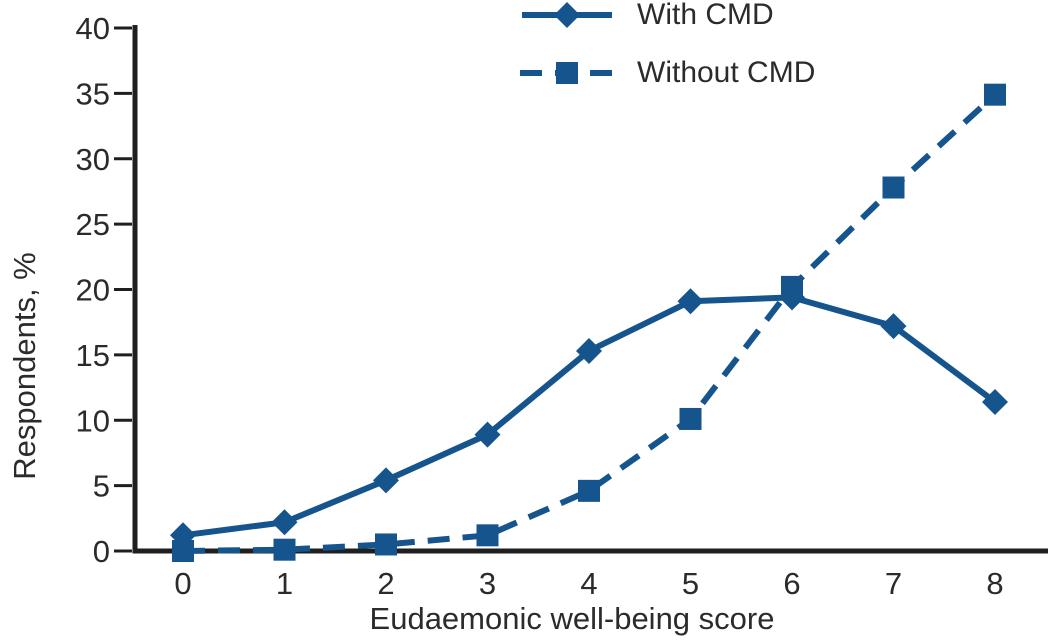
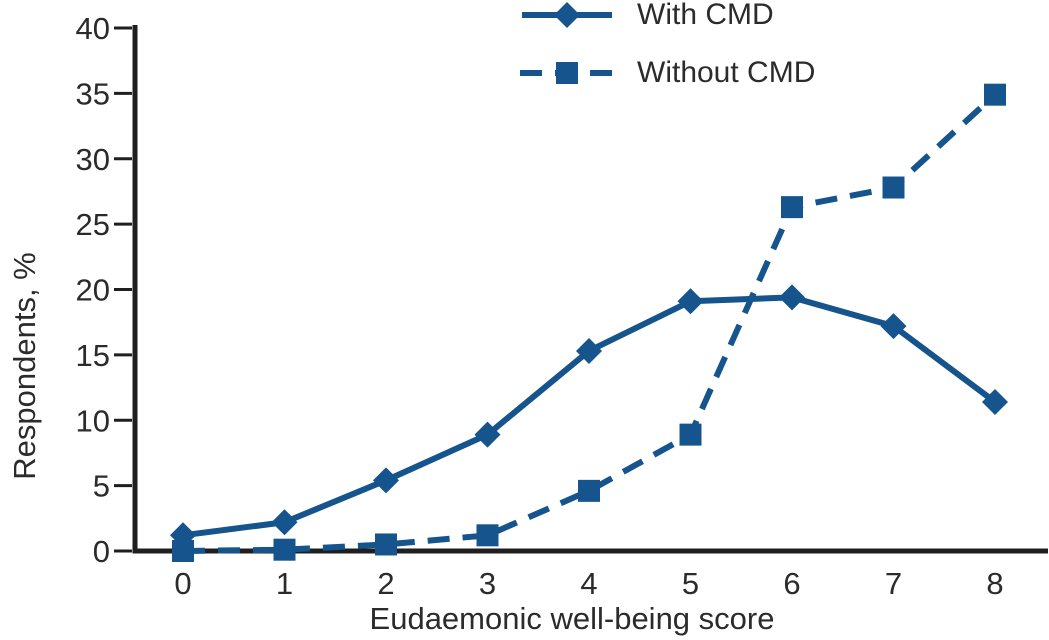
Without CMD/5: 10.1 -> 8.9
Without CMD/6: 20.2 -> 26.3
